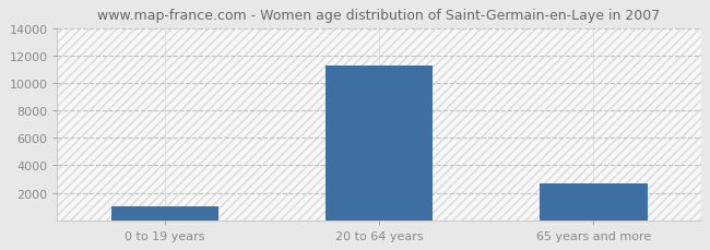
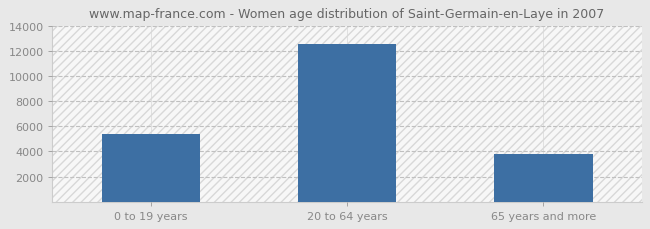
0 to 19 years: 1000 -> 5400
20 to 64 years: 11300 -> 12600
65 years and more: 2700 -> 3800
